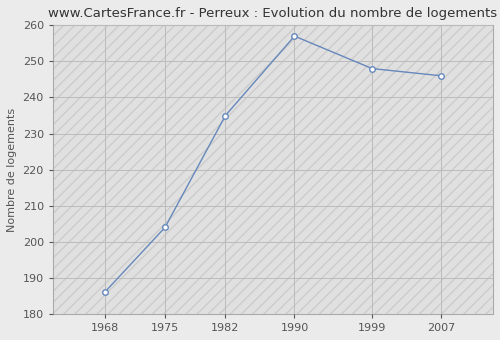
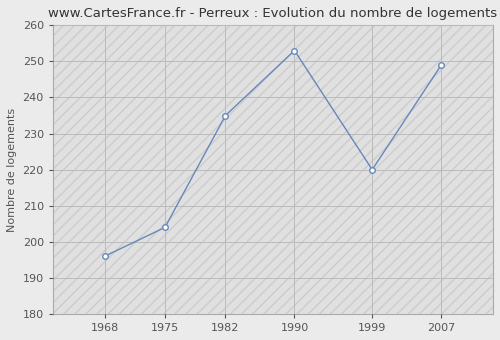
1968: 186 -> 196
1990: 257 -> 253
1999: 248 -> 220
2007: 246 -> 249
